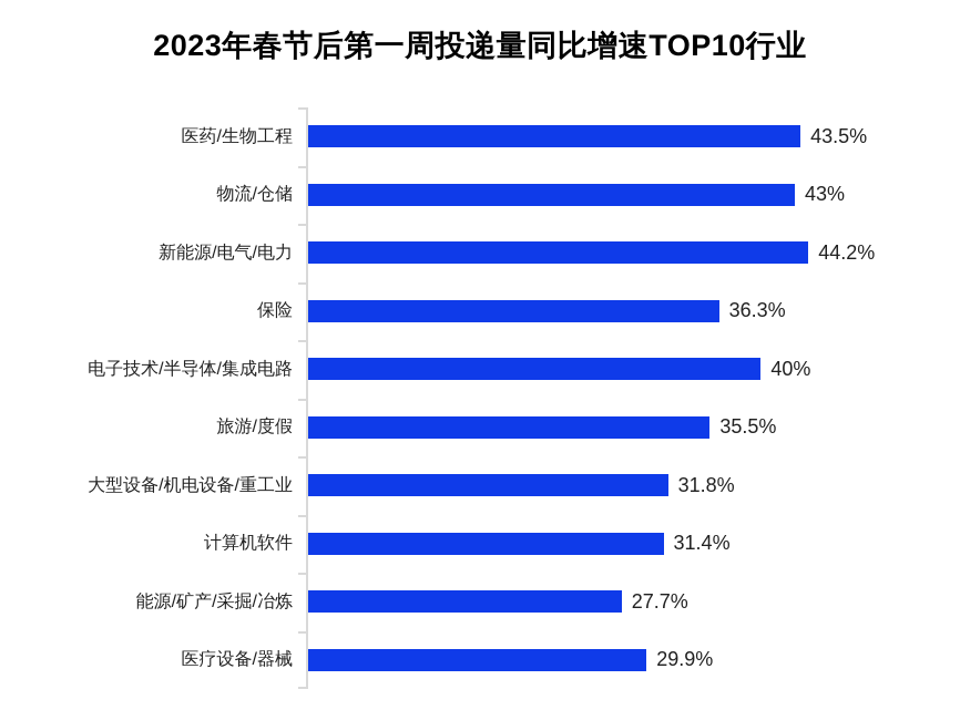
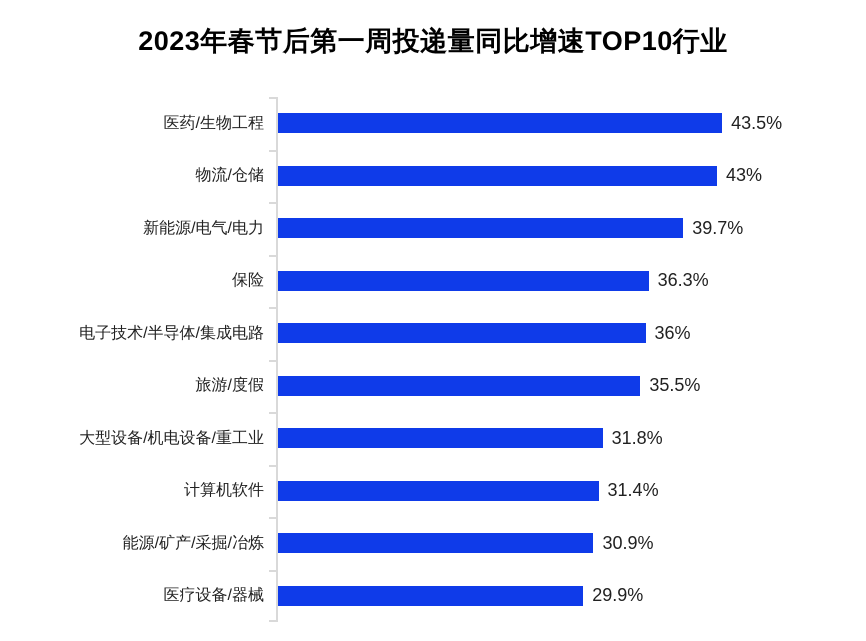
新能源/电气/电力: 44.2% -> 39.7%
电子技术/半导体/集成电路: 40% -> 36%
能源/矿产/采掘/冶炼: 27.7% -> 30.9%
